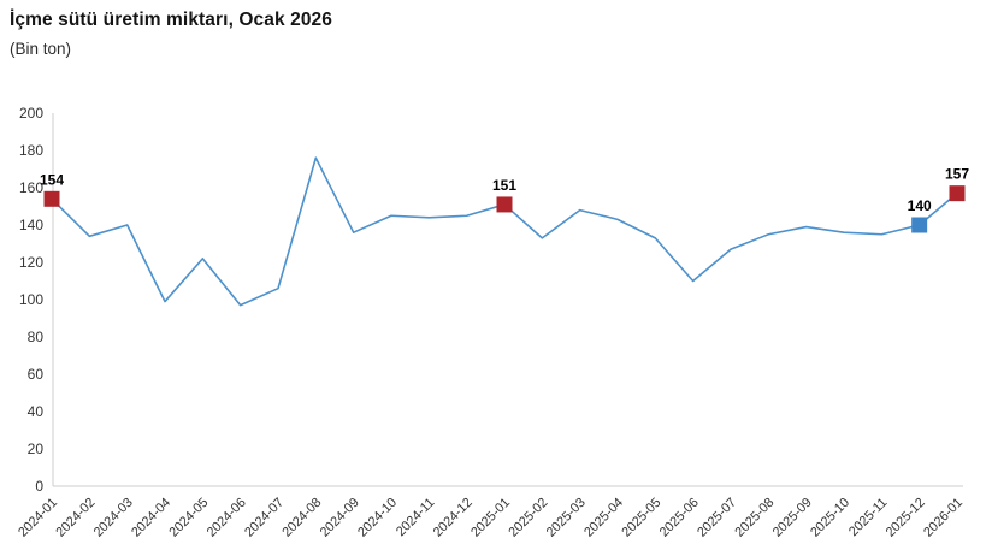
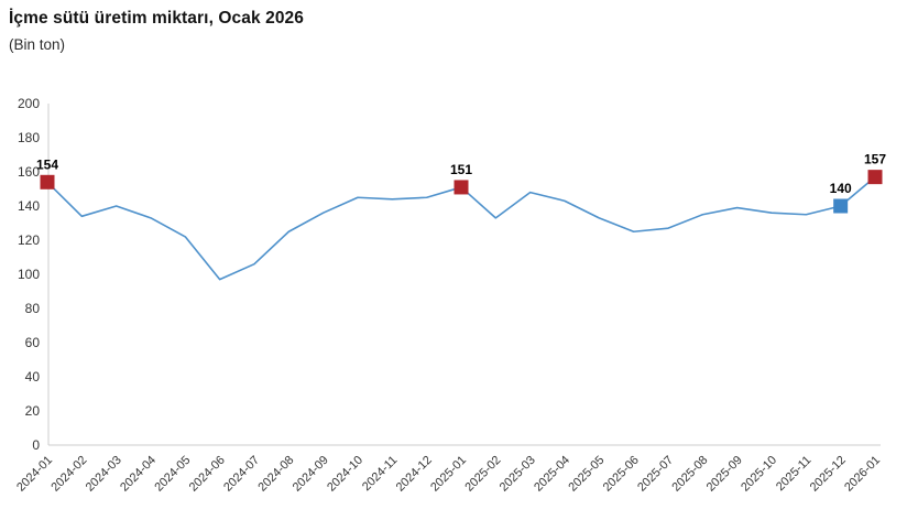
2024-04: 99 -> 133
2024-08: 176 -> 125
2025-06: 110 -> 125
